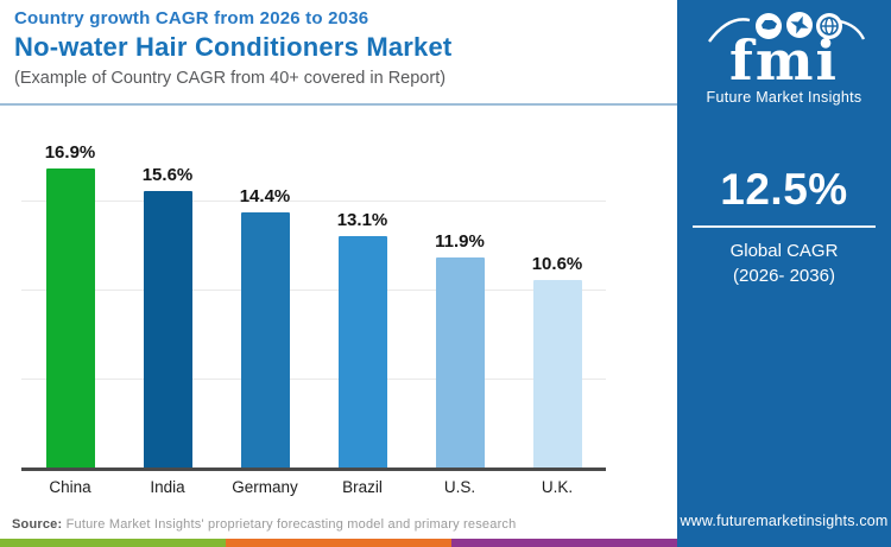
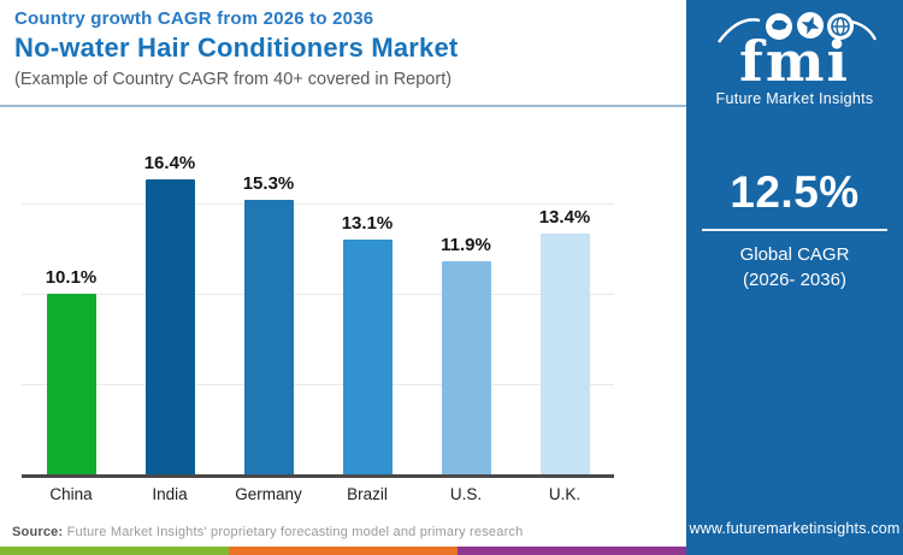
China: 16.9% -> 10.1%
India: 15.6% -> 16.4%
Germany: 14.4% -> 15.3%
U.K.: 10.6% -> 13.4%
